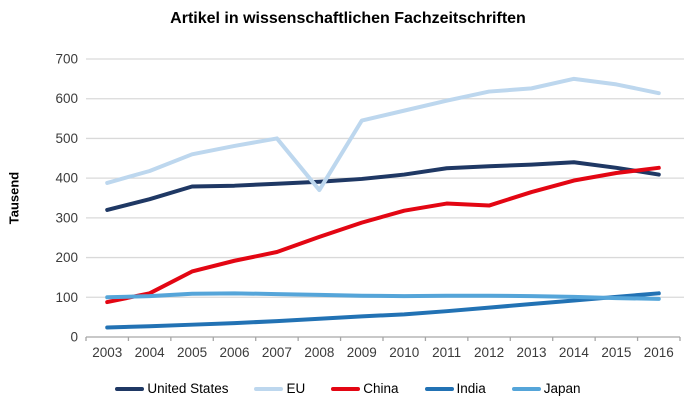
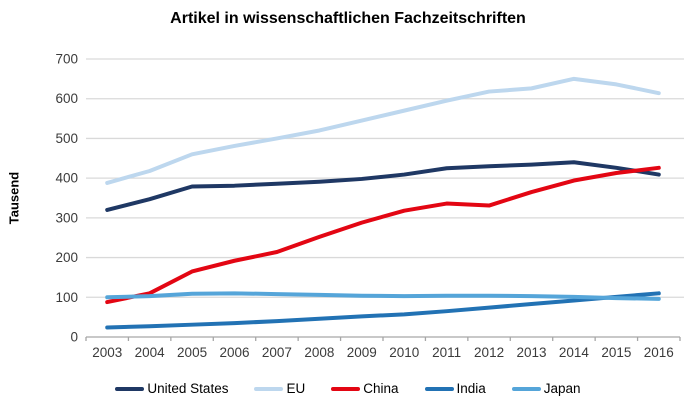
EU/2008: 370 -> 520
